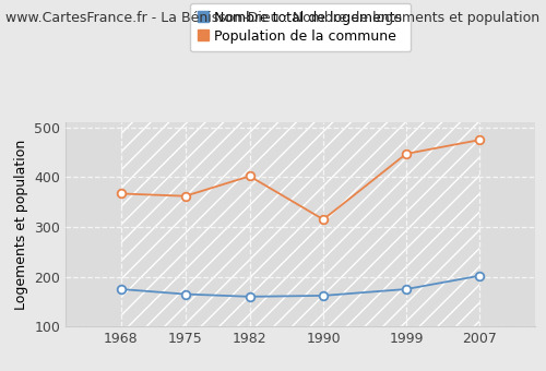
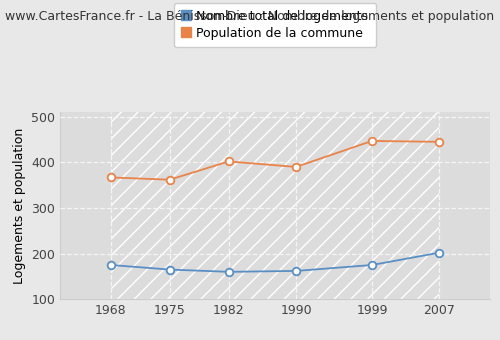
Population de la commune/1990: 315 -> 390
Population de la commune/2007: 475 -> 445
